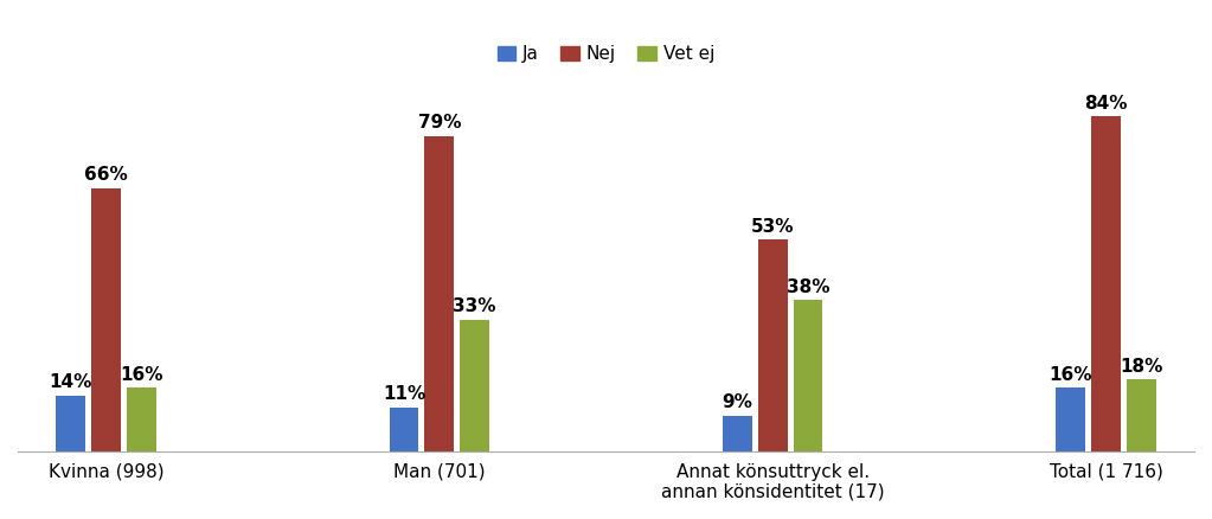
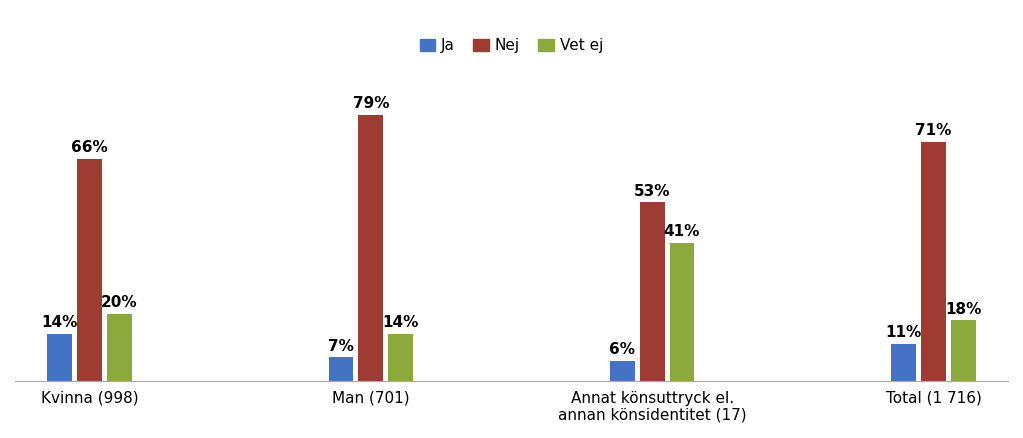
Vet ej/Kvinna (998): 16% -> 20%
Ja/Man (701): 11% -> 7%
Vet ej/Man (701): 33% -> 14%
Ja/Annat könsuttryck el. annan könsidentitet (17): 9% -> 6%
Vet ej/Annat könsuttryck el. annan könsidentitet (17): 38% -> 41%
Ja/Total (1 716): 16% -> 11%
Nej/Total (1 716): 84% -> 71%
